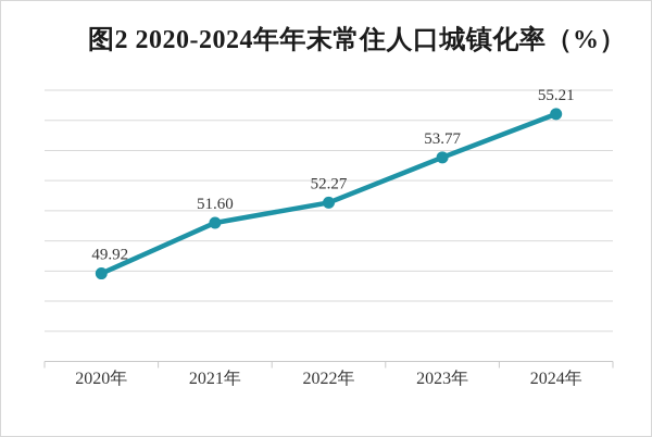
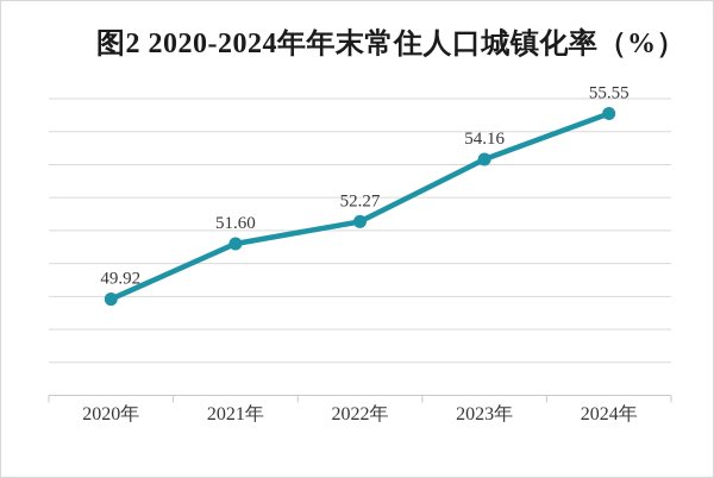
2023年: 53.77 -> 54.16
2024年: 55.21 -> 55.55
